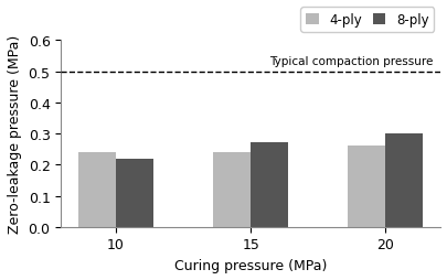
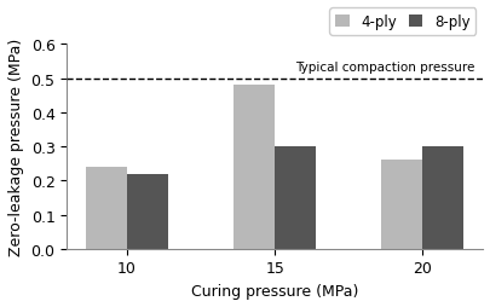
4-ply/15: 0.24 -> 0.48
8-ply/15: 0.27 -> 0.30
